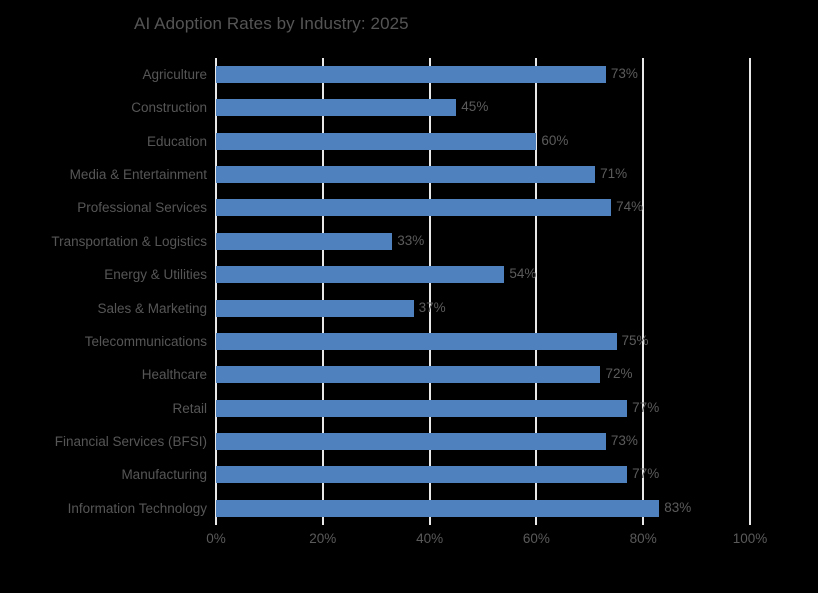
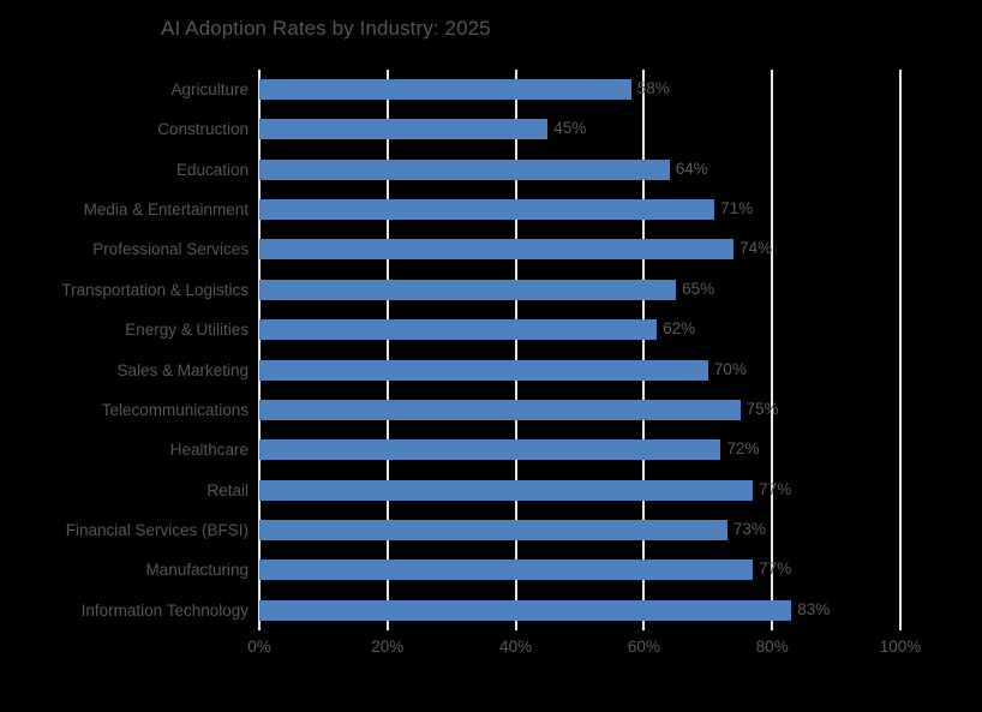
Agriculture: 73% -> 58%
Education: 60% -> 64%
Transportation & Logistics: 33% -> 65%
Energy & Utilities: 54% -> 62%
Sales & Marketing: 37% -> 70%
